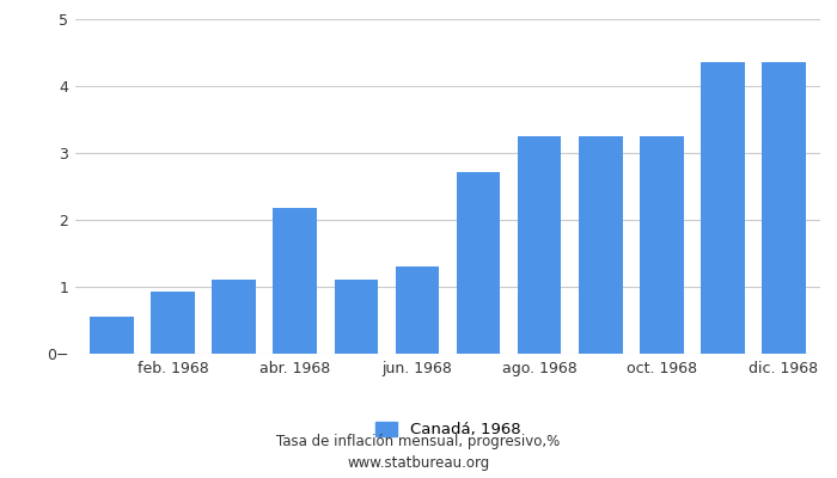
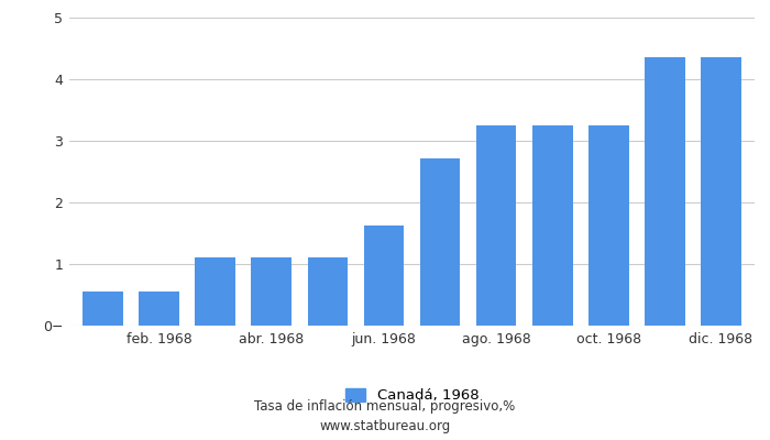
feb. 1968: 0.92 -> 0.55
abr. 1968: 2.18 -> 1.10
jun. 1968: 1.30 -> 1.63
